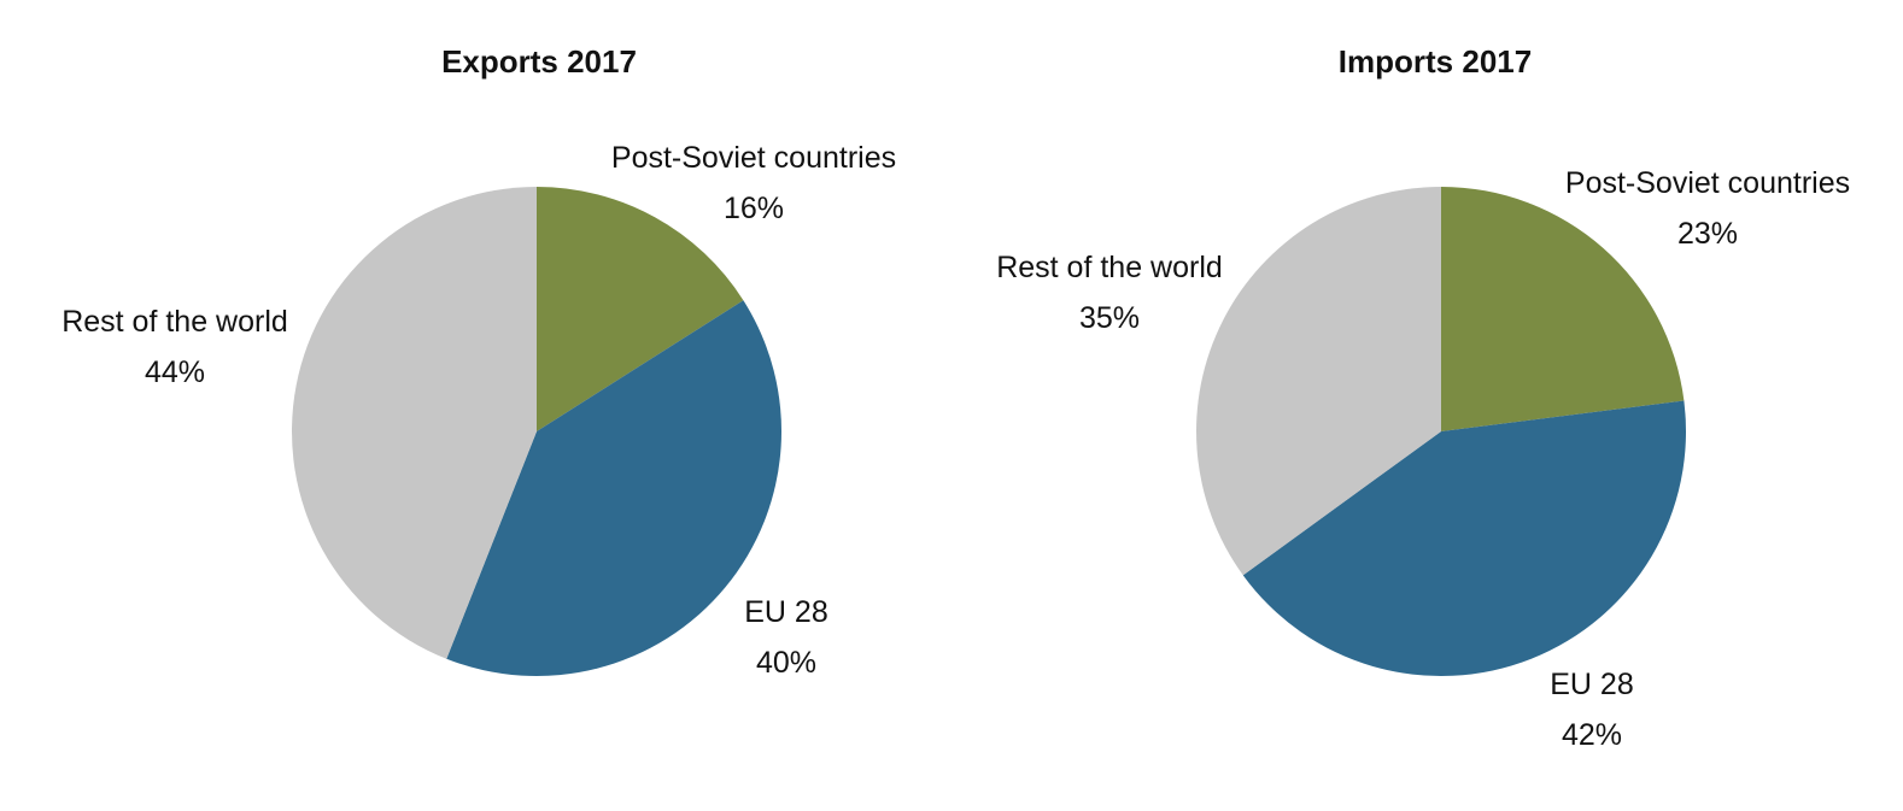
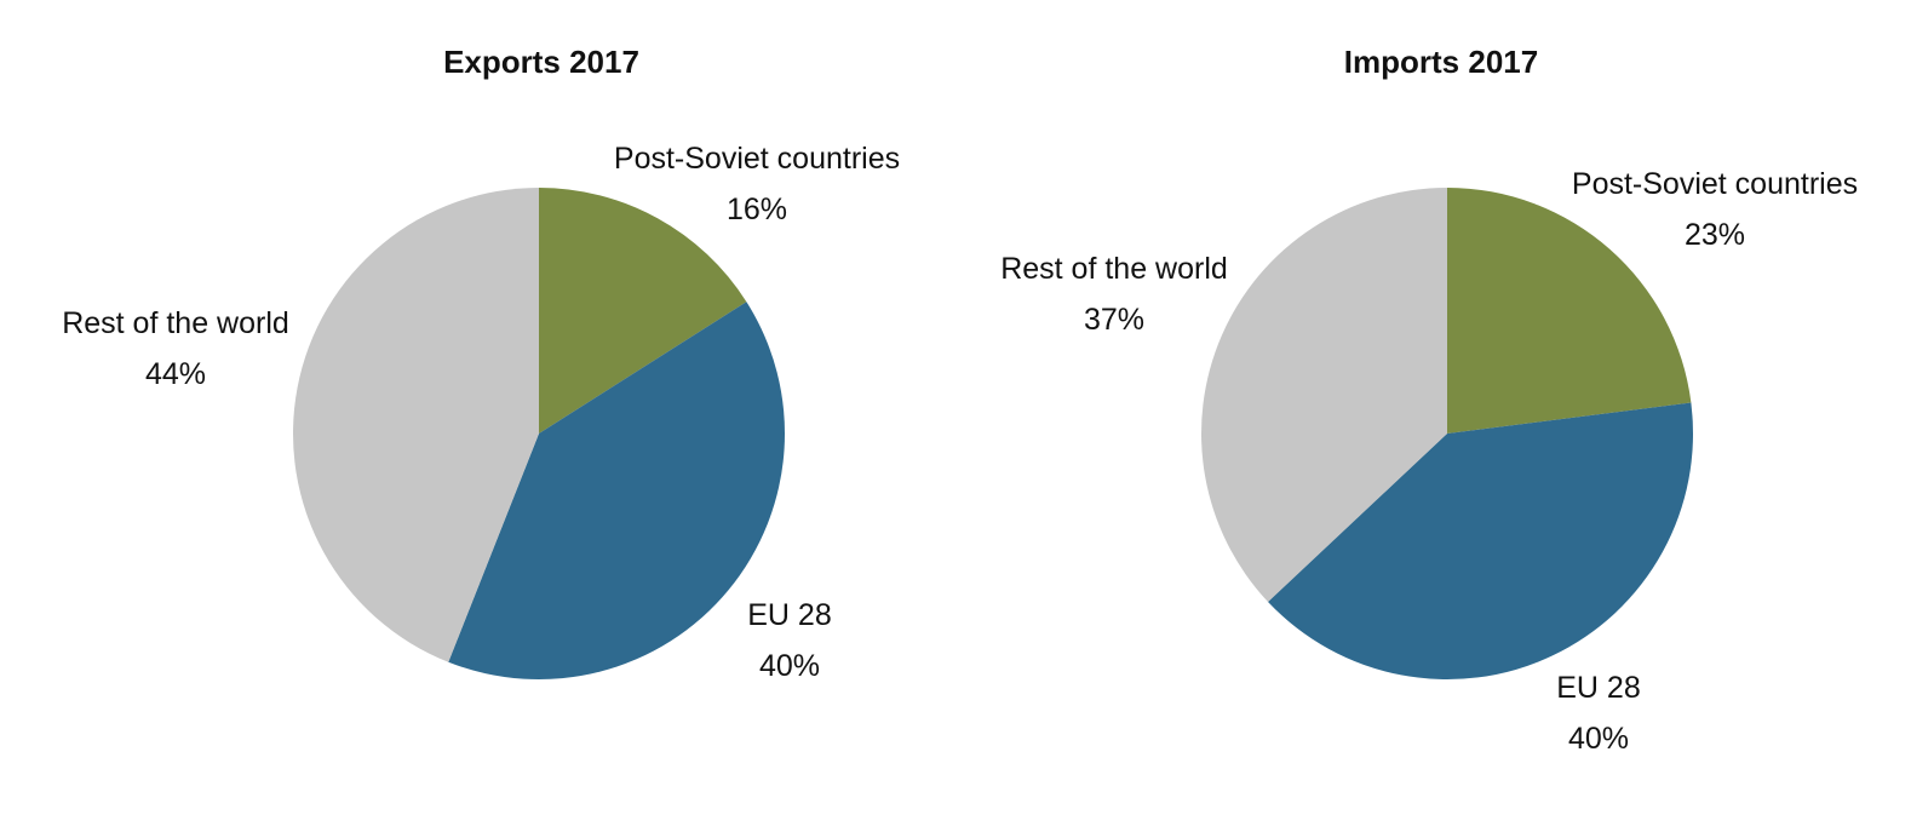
Imports 2017/EU 28: 42% -> 40%
Imports 2017/Rest of the world: 35% -> 37%
